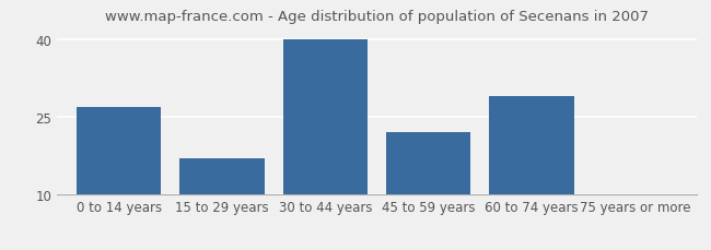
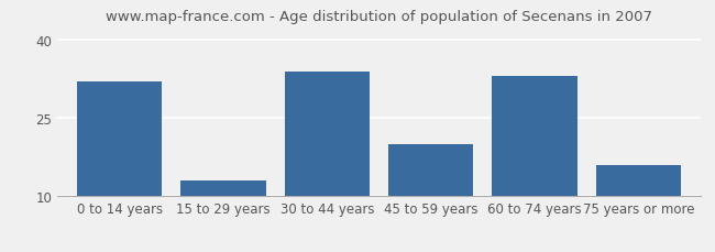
0 to 14 years: 27 -> 32
15 to 29 years: 17 -> 13
30 to 44 years: 40 -> 34
45 to 59 years: 22 -> 20
60 to 74 years: 29 -> 33
75 years or more: 10 -> 16
